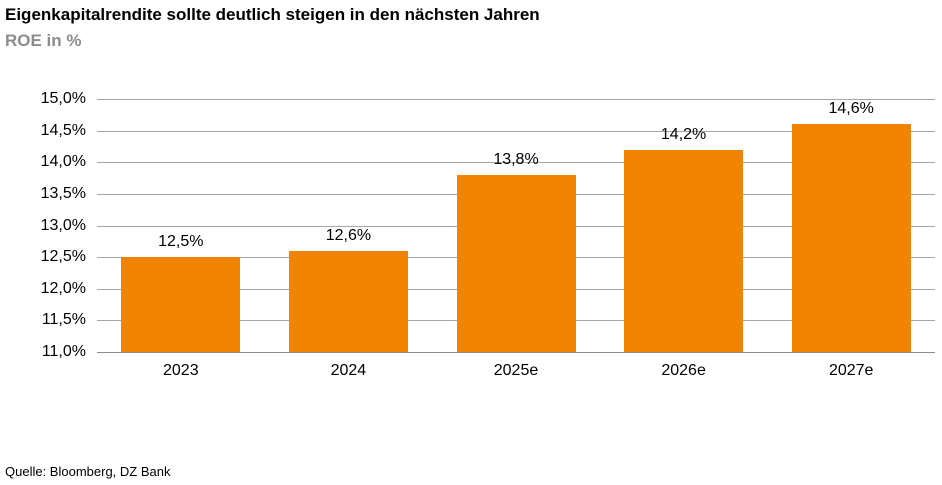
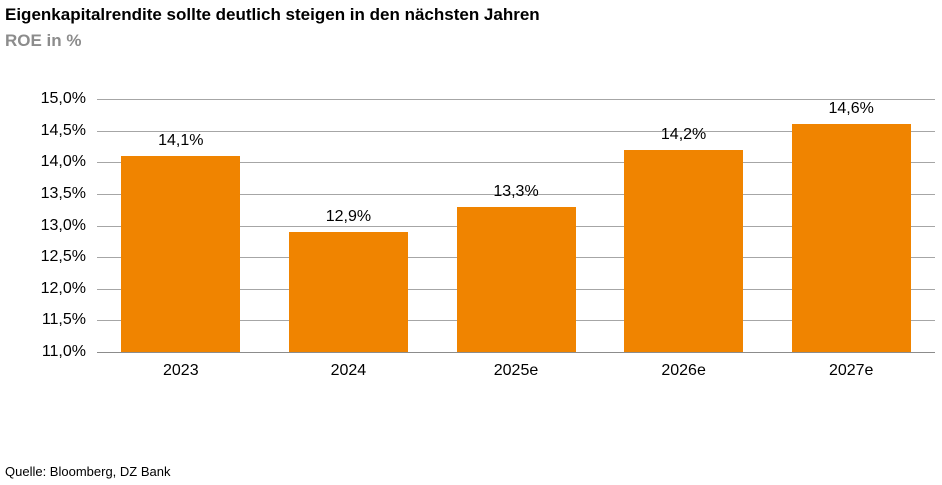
2023: 12,5% -> 14,1%
2024: 12,6% -> 12,9%
2025e: 13,8% -> 13,3%
